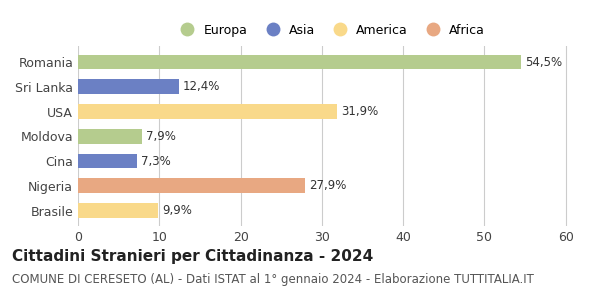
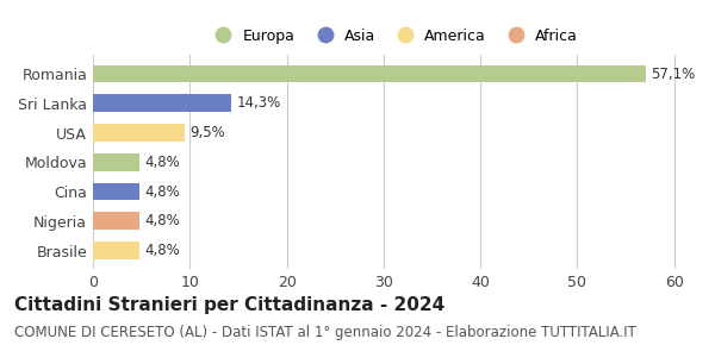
Romania: 54,5% -> 57,1%
Sri Lanka: 12,4% -> 14,3%
USA: 31,9% -> 9,5%
Moldova: 7,9% -> 4,8%
Cina: 7,3% -> 4,8%
Nigeria: 27,9% -> 4,8%
Brasile: 9,9% -> 4,8%
